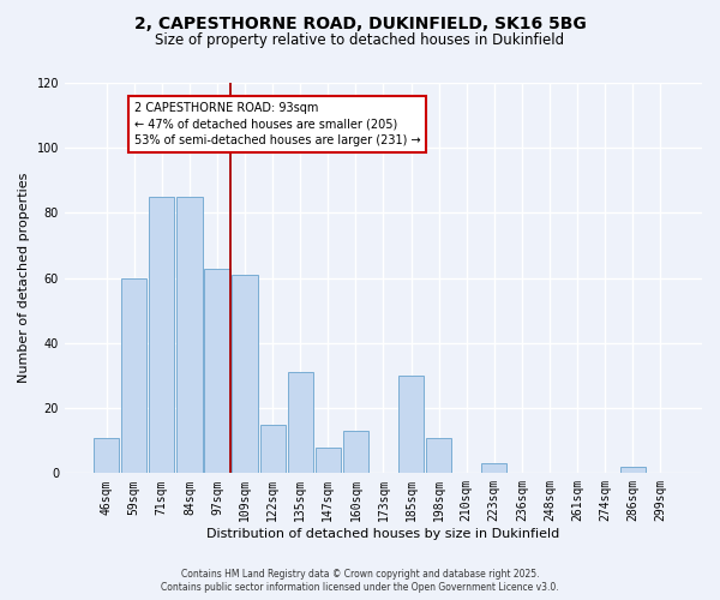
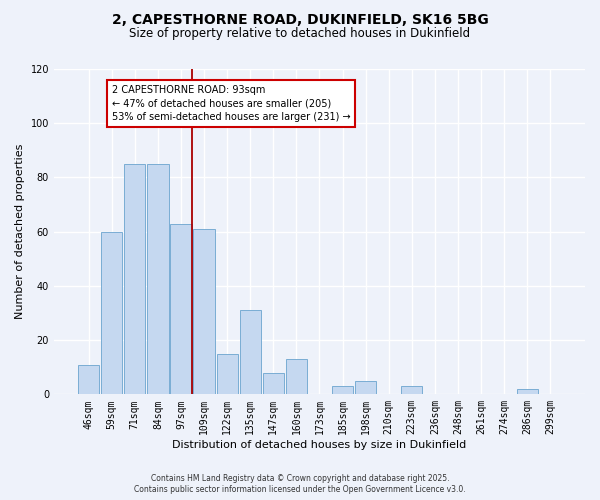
185sqm: 30 -> 3
198sqm: 11 -> 5
